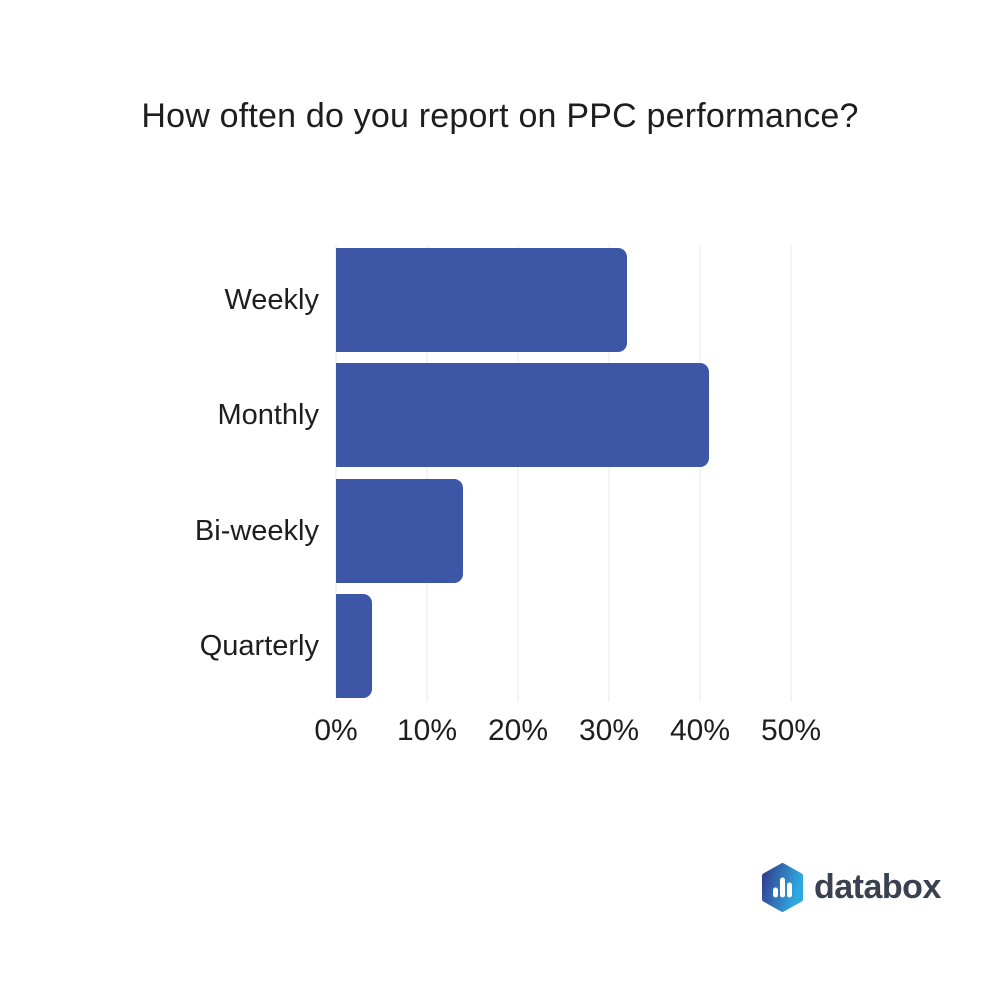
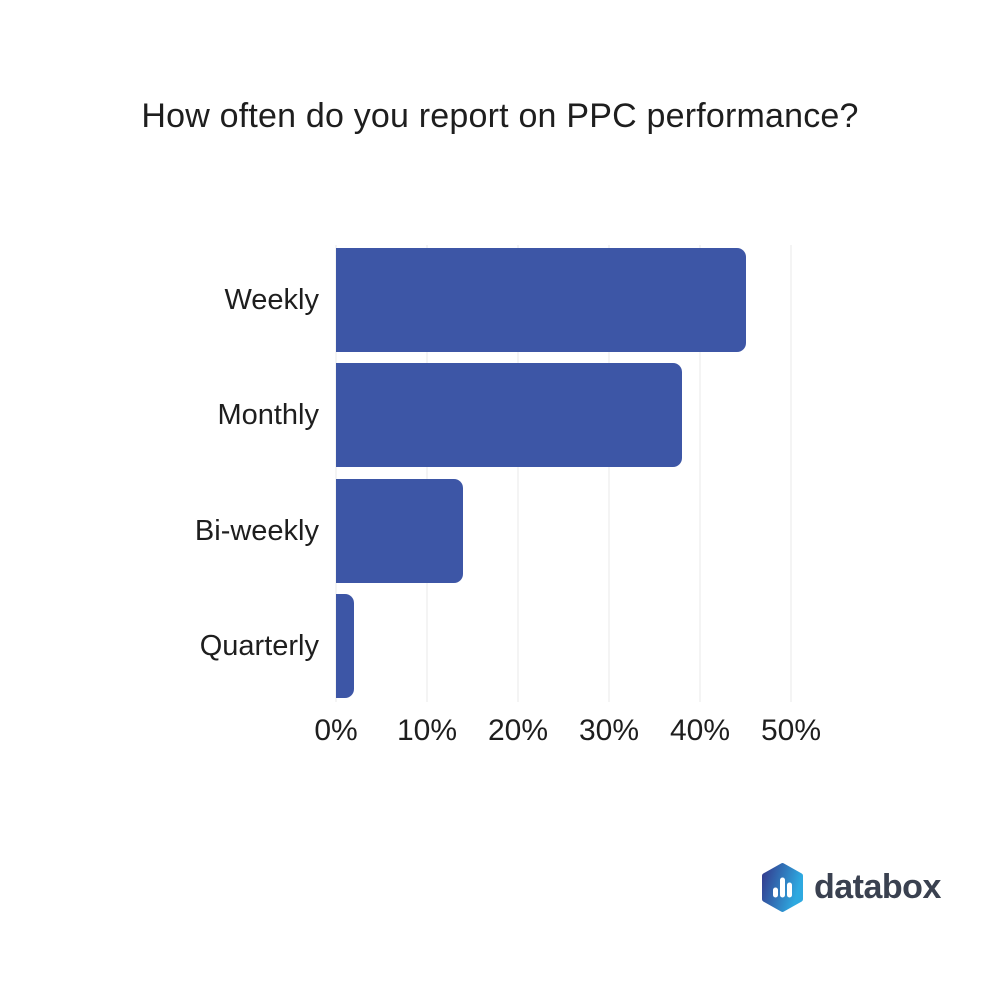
Weekly: 32% -> 45%
Monthly: 41% -> 38%
Quarterly: 4% -> 2%
